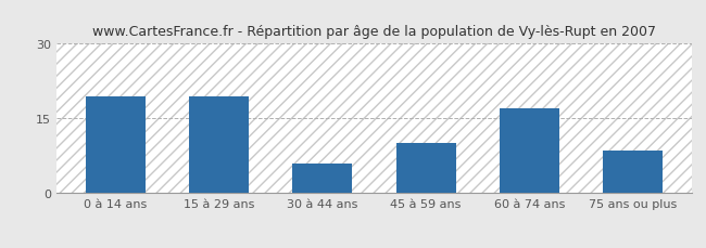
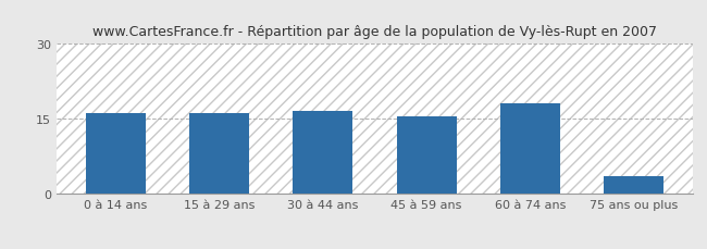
0 à 14 ans: 19.5 -> 16.1
15 à 29 ans: 19.5 -> 16.1
30 à 44 ans: 6.0 -> 16.6
45 à 59 ans: 10.0 -> 15.5
60 à 74 ans: 17.0 -> 18.2
75 ans ou plus: 8.5 -> 3.5
